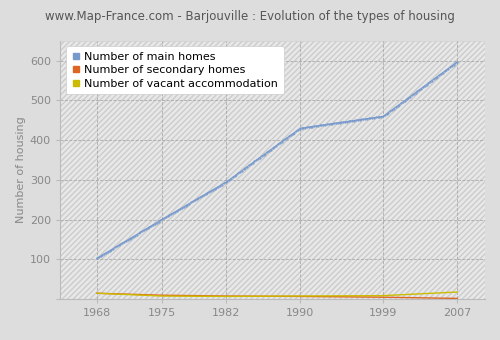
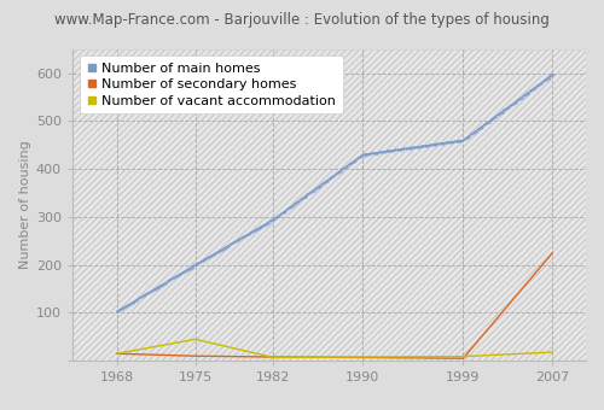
Number of vacant accommodation/1975: 8 -> 45
Number of secondary homes/2007: 2 -> 225
